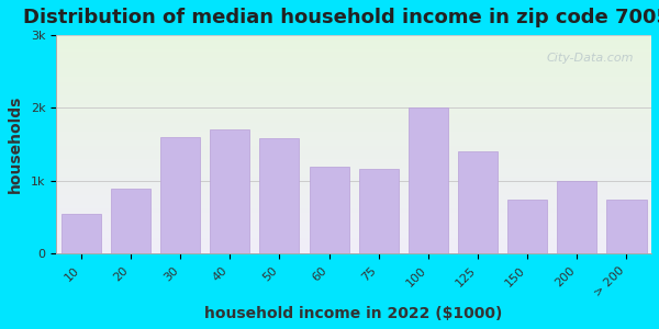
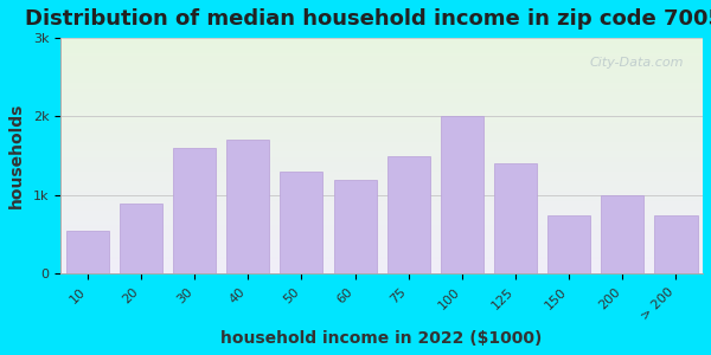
50: 1.58k -> 1.30k
75: 1.16k -> 1.50k
